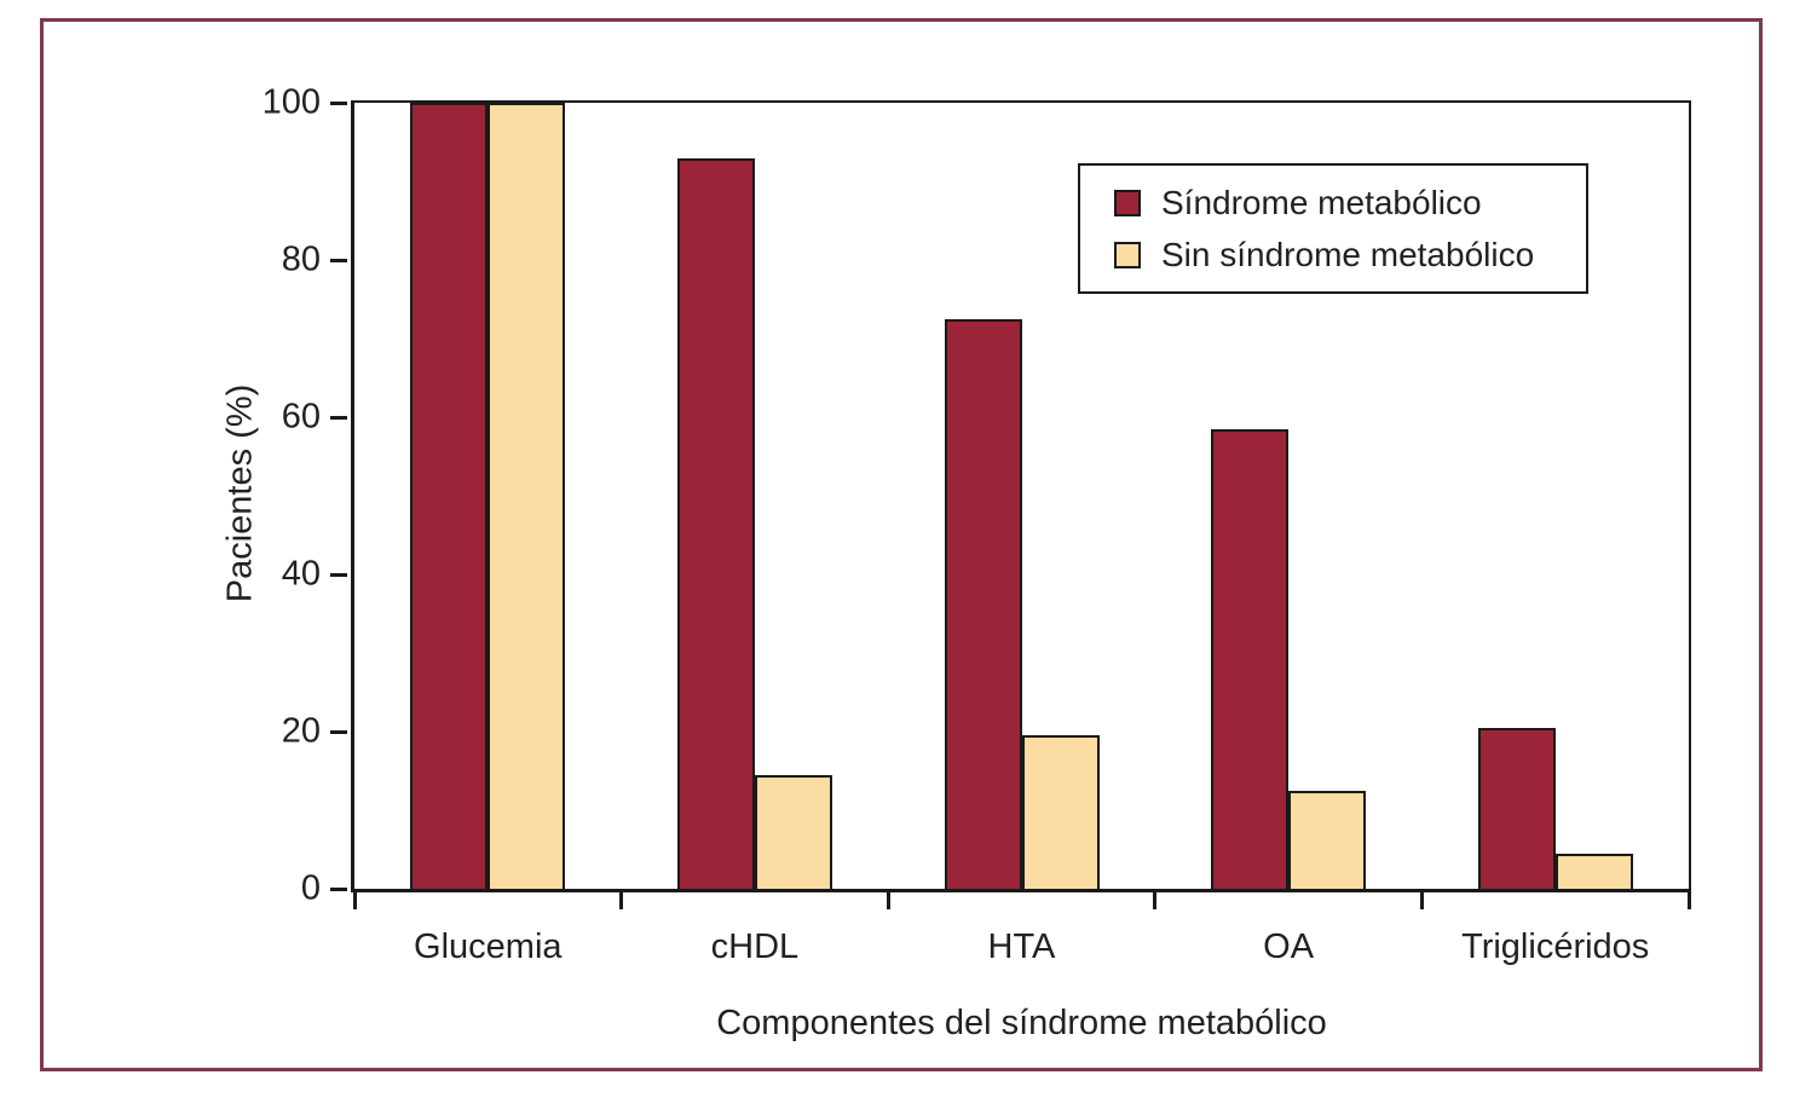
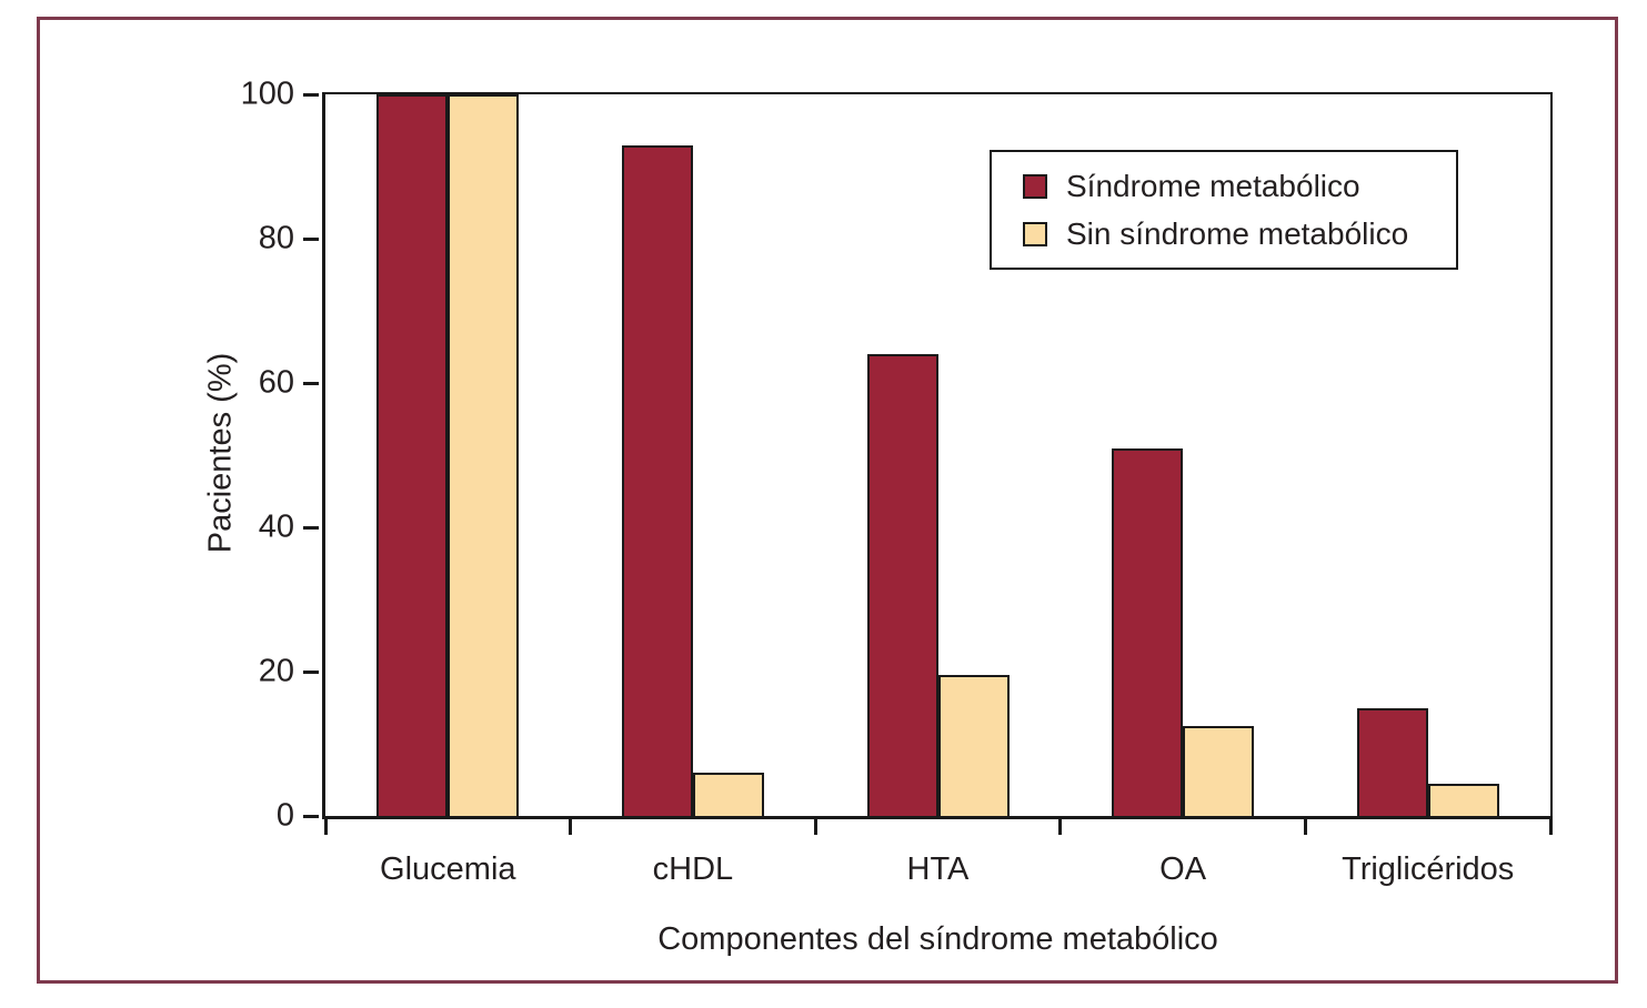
Sin síndrome metabólico/cHDL: 14 -> 6
Síndrome metabólico/HTA: 72 -> 64
Síndrome metabólico/OA: 58 -> 51
Síndrome metabólico/Triglicéridos: 20 -> 15
